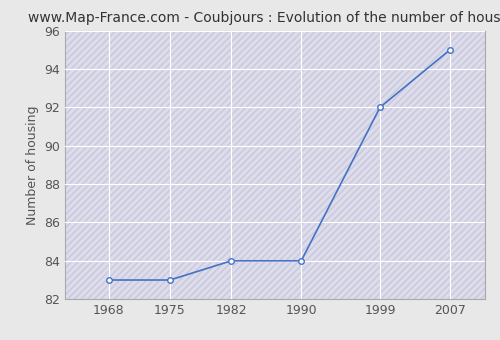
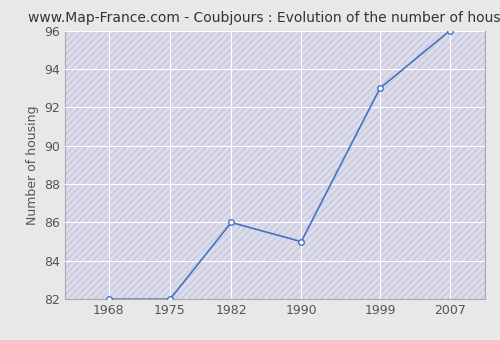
1968: 83 -> 82
1975: 83 -> 82
1982: 84 -> 86
1990: 84 -> 85
1999: 92 -> 93
2007: 95 -> 96
